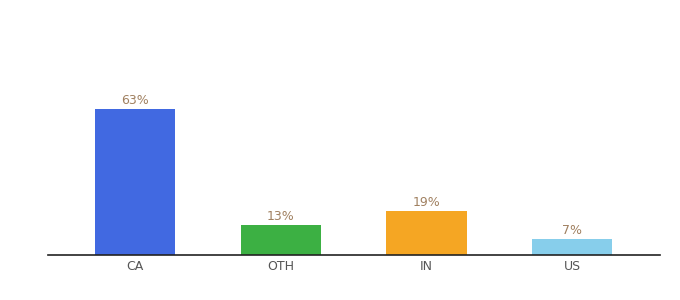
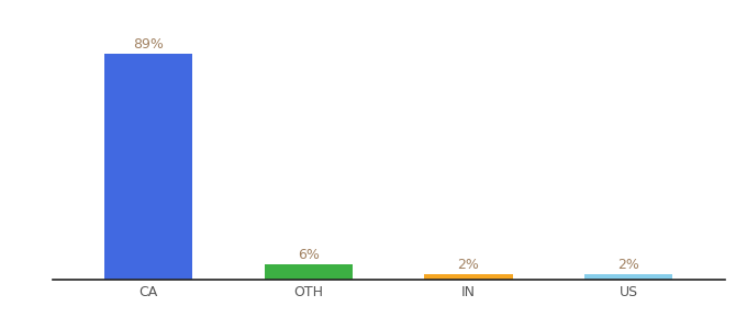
CA: 63% -> 89%
OTH: 13% -> 6%
IN: 19% -> 2%
US: 7% -> 2%
